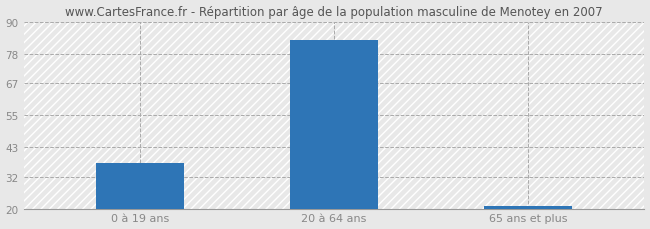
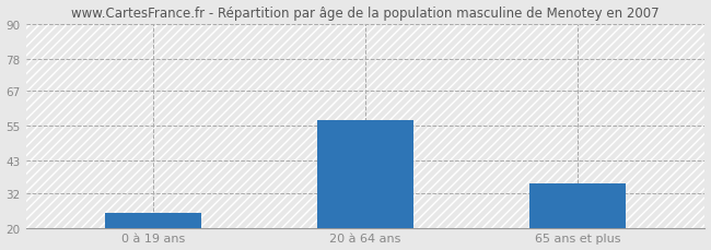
0 à 19 ans: 37 -> 25
20 à 64 ans: 83 -> 57
65 ans et plus: 21 -> 35
